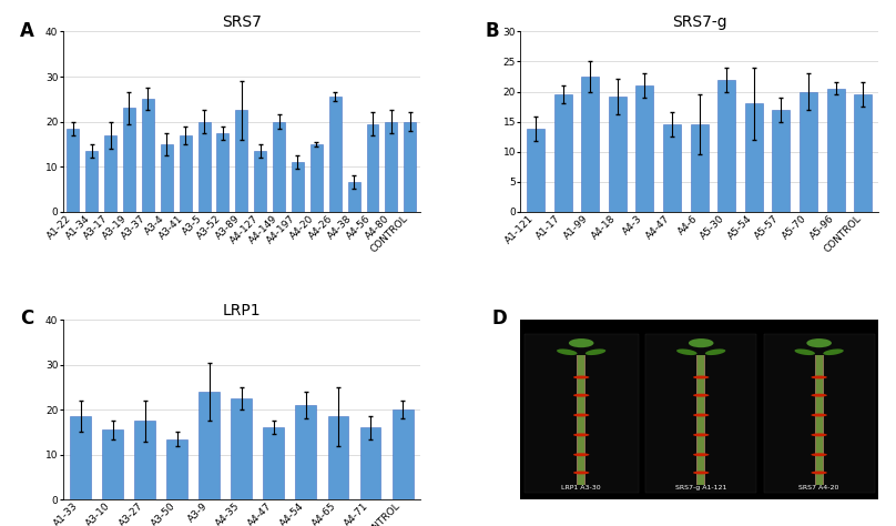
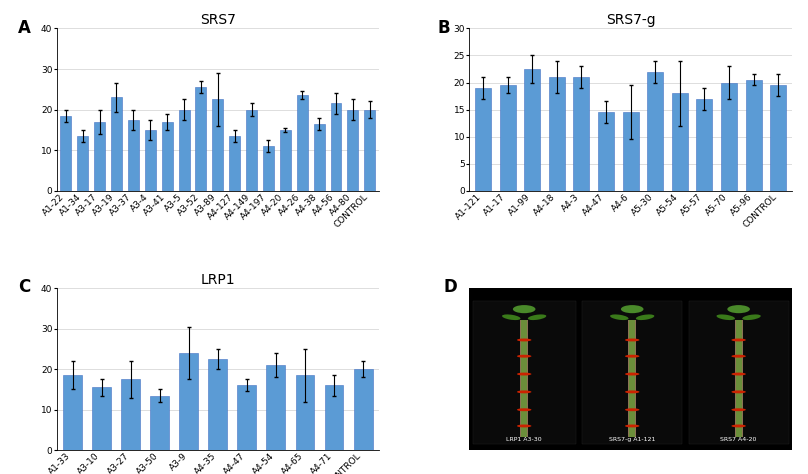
SRS7/A3-37: 25.0 -> 17.5
SRS7/A3-52: 17.5 -> 25.5
SRS7/A4-26: 25.5 -> 23.5
SRS7/A4-38: 6.5 -> 16.5
SRS7/A4-56: 19.5 -> 21.5
SRS7-g/A1-121: 13.8 -> 19.0
SRS7-g/A4-18: 19.2 -> 21.0
